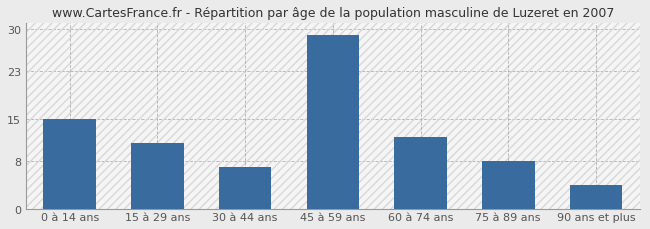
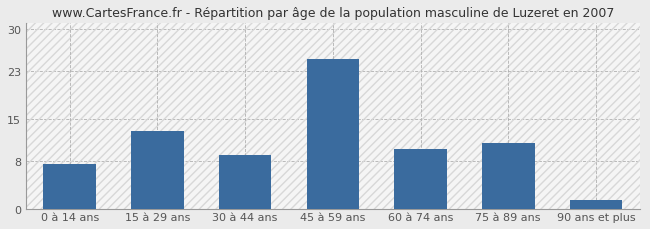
0 à 14 ans: 15.0 -> 7.5
15 à 29 ans: 11.0 -> 13.0
30 à 44 ans: 7.0 -> 9.0
45 à 59 ans: 29.0 -> 25.0
60 à 74 ans: 12.0 -> 10.0
75 à 89 ans: 8.0 -> 11.0
90 ans et plus: 4.0 -> 1.5
